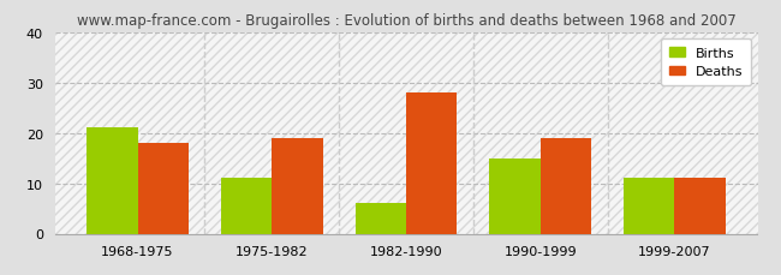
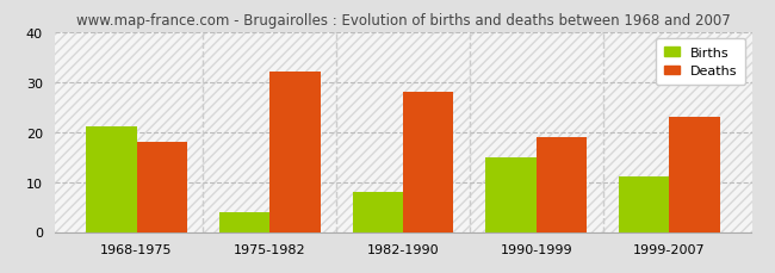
Births/1975-1982: 11 -> 4
Deaths/1975-1982: 19 -> 32
Births/1982-1990: 6 -> 8
Deaths/1999-2007: 11 -> 23
